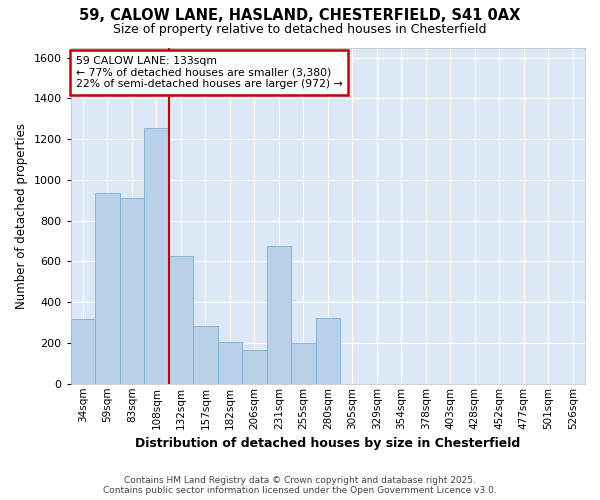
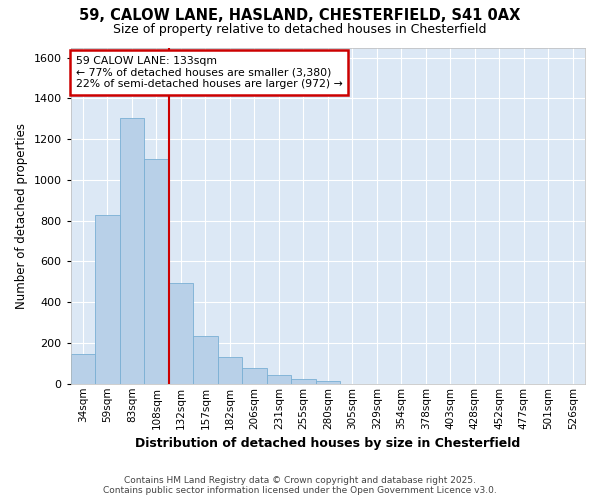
34sqm: 320 -> 145
59sqm: 935 -> 830
83sqm: 910 -> 1305
108sqm: 1255 -> 1105
132sqm: 625 -> 495
157sqm: 285 -> 235
182sqm: 205 -> 130
206sqm: 165 -> 75
231sqm: 675 -> 45
255sqm: 200 -> 25
280sqm: 325 -> 15
